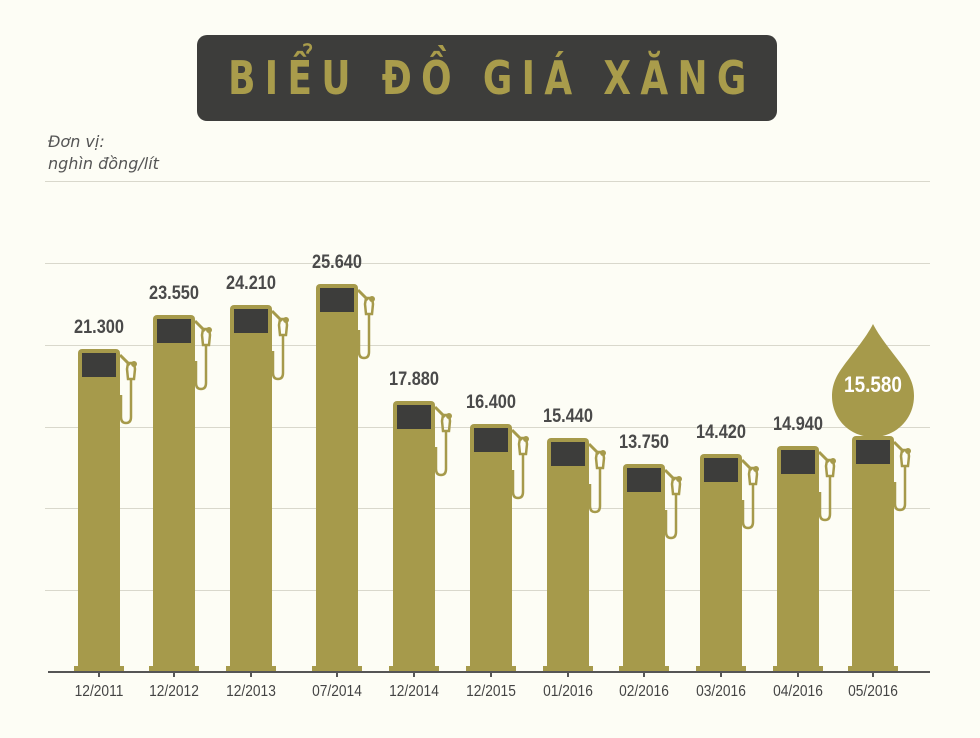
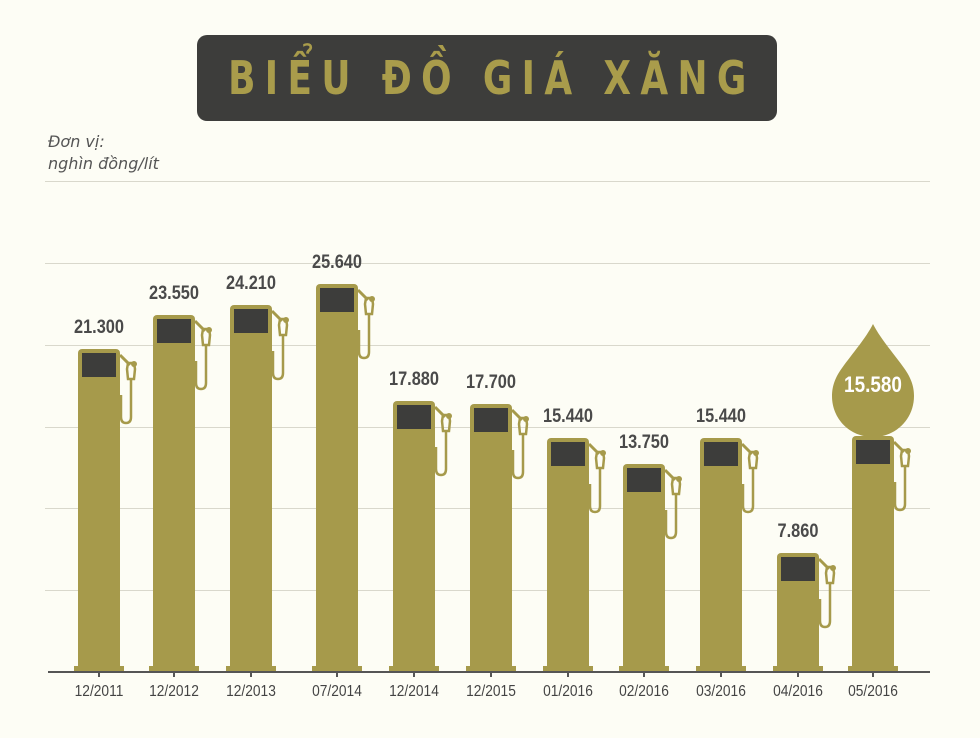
12/2015: 16.400 -> 17.700
03/2016: 14.420 -> 15.440
04/2016: 14.940 -> 7.860
